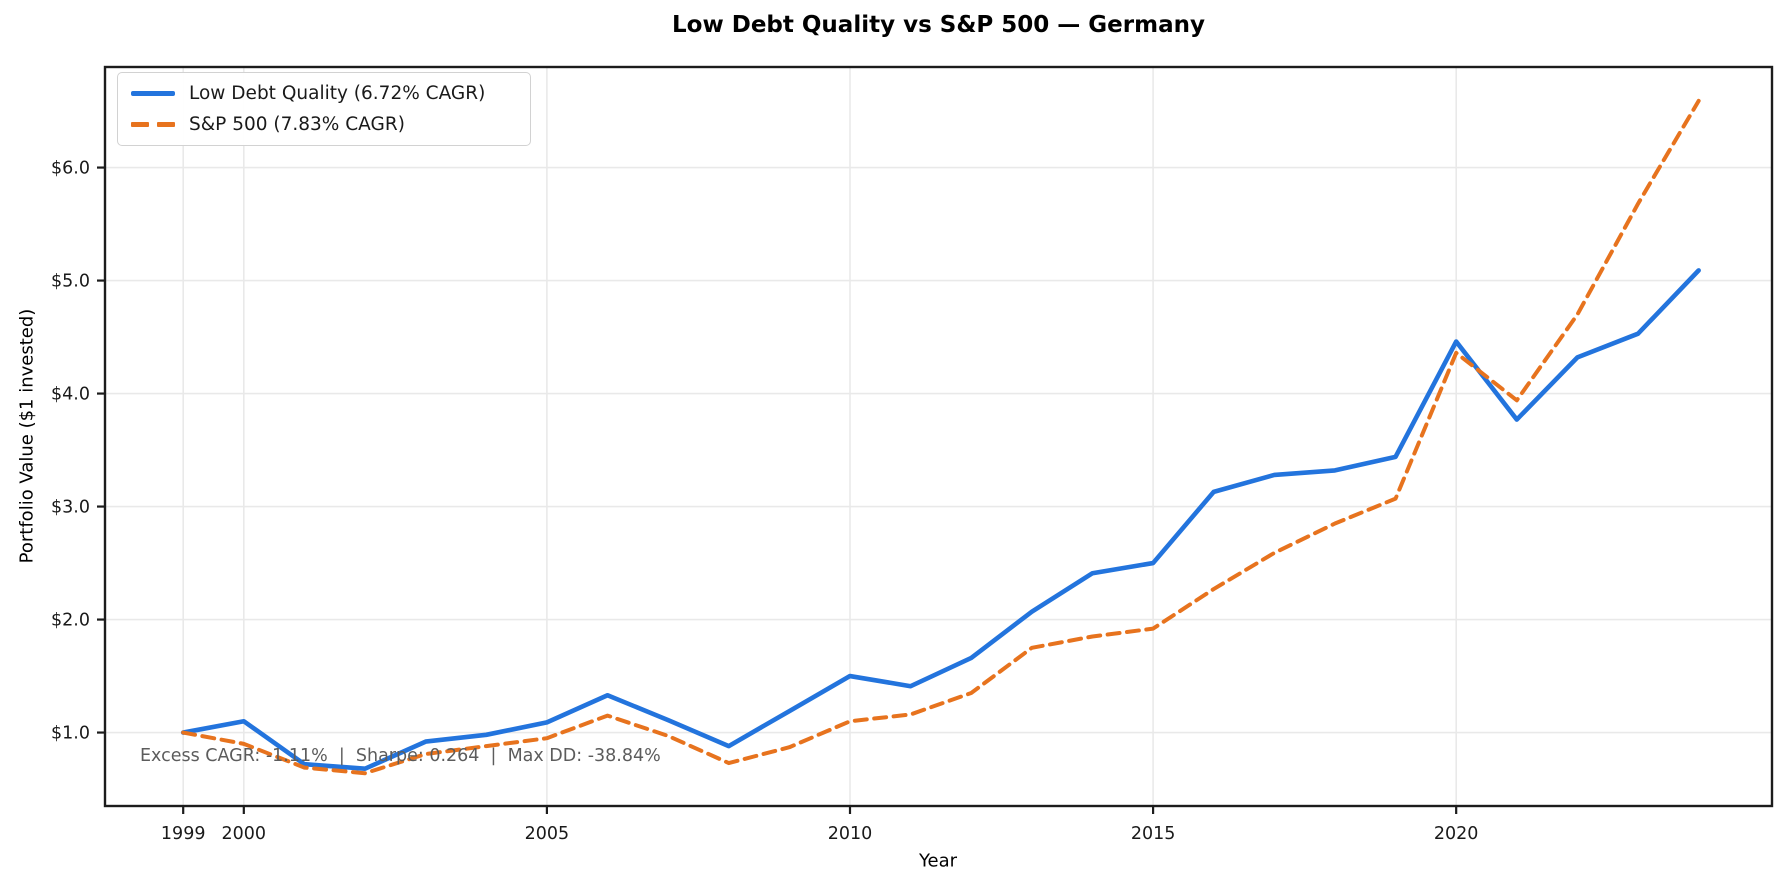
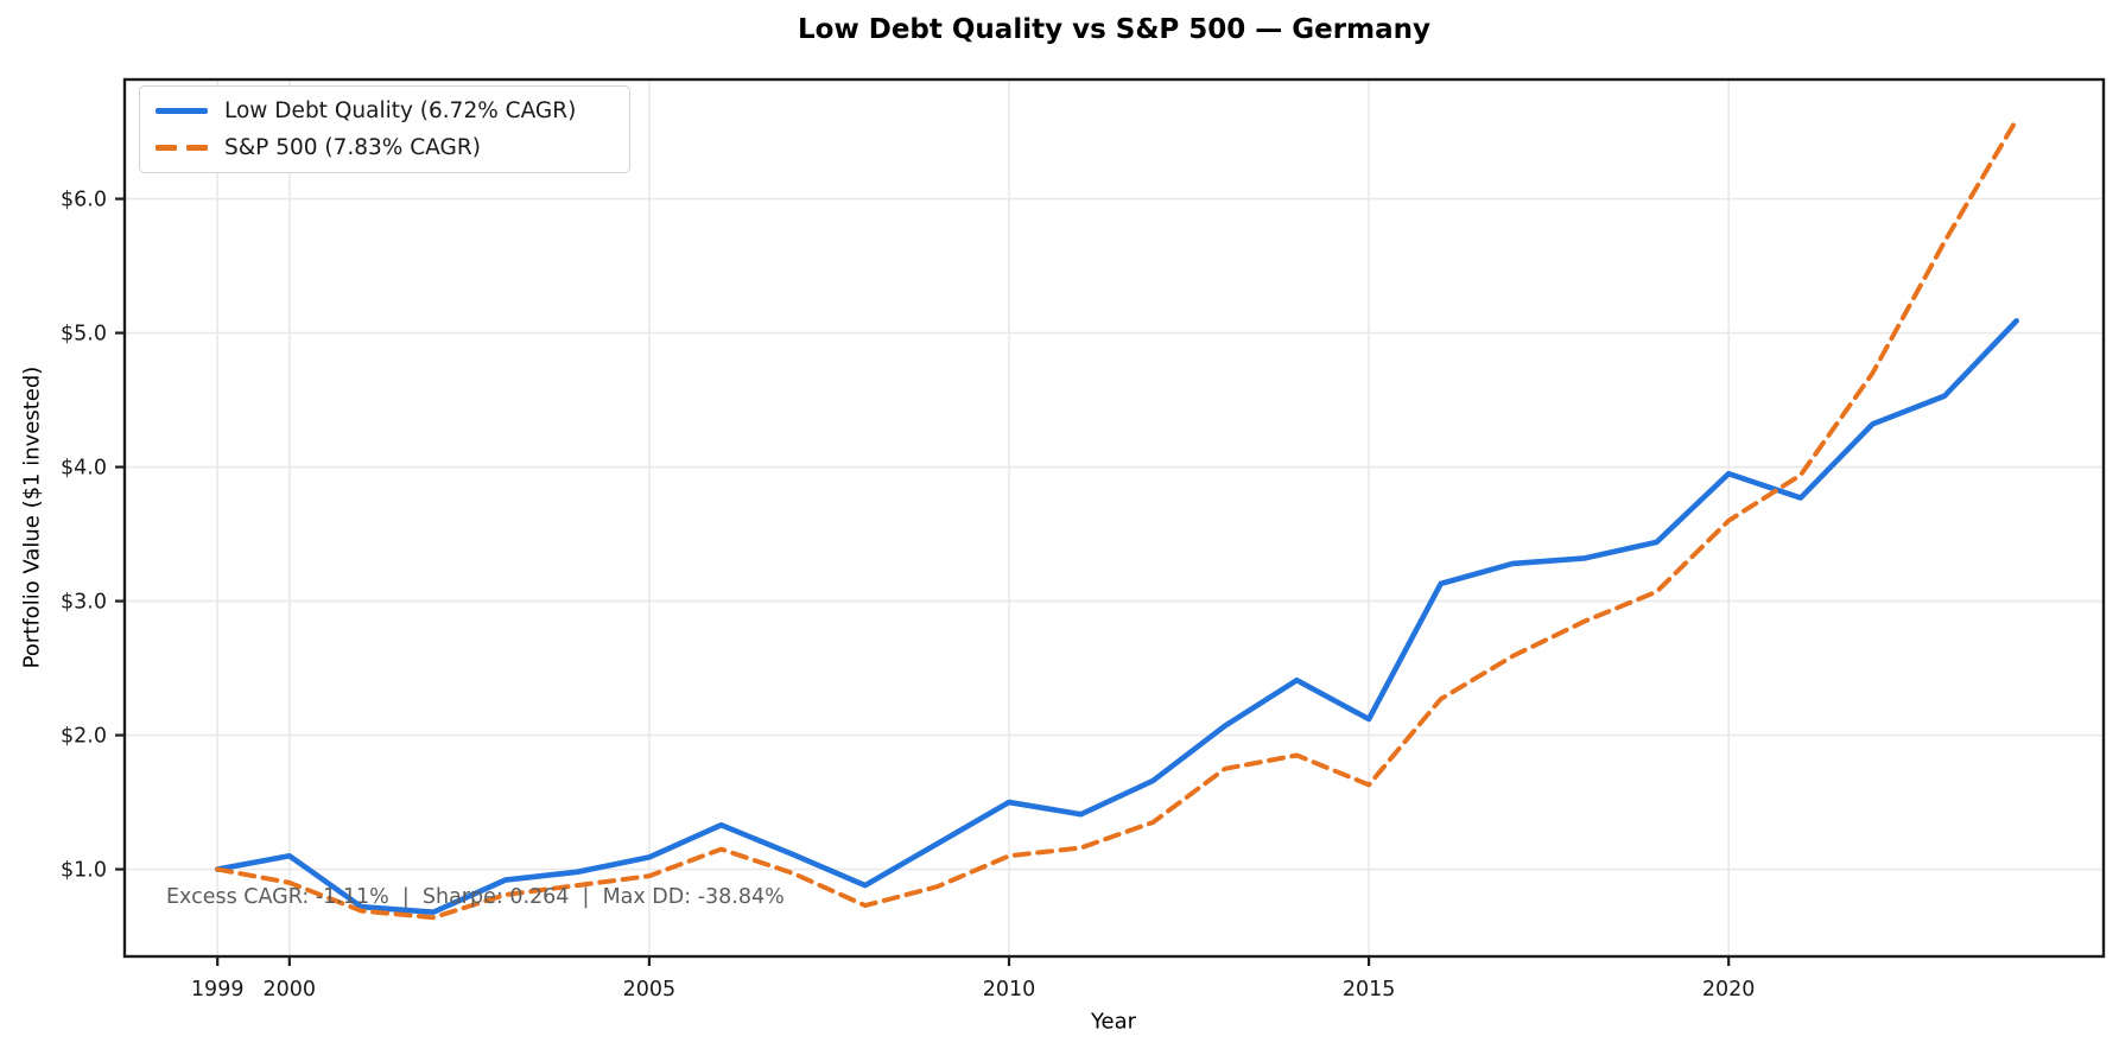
Low Debt Quality (6.72% CAGR)/2015: $2.50 -> $2.12
S&P 500 (7.83% CAGR)/2015: $1.92 -> $1.63
Low Debt Quality (6.72% CAGR)/2020: $4.46 -> $3.95
S&P 500 (7.83% CAGR)/2020: $4.36 -> $3.60
